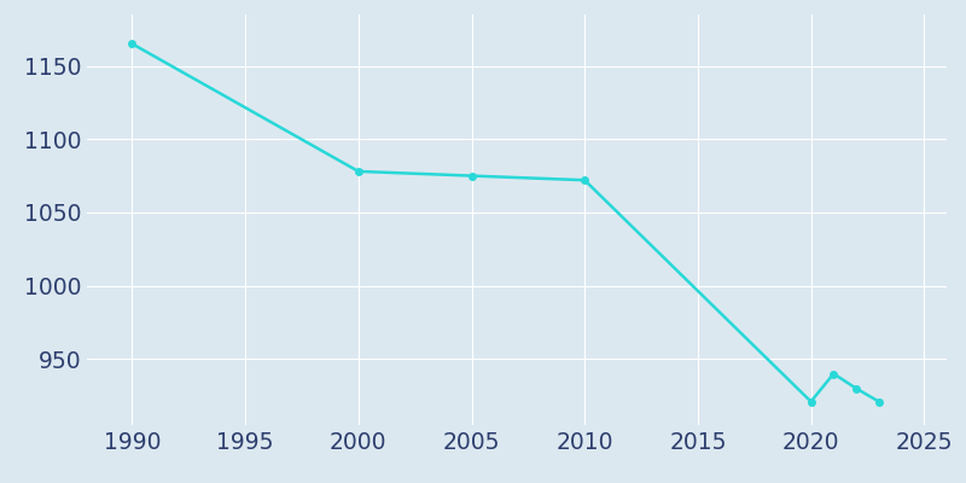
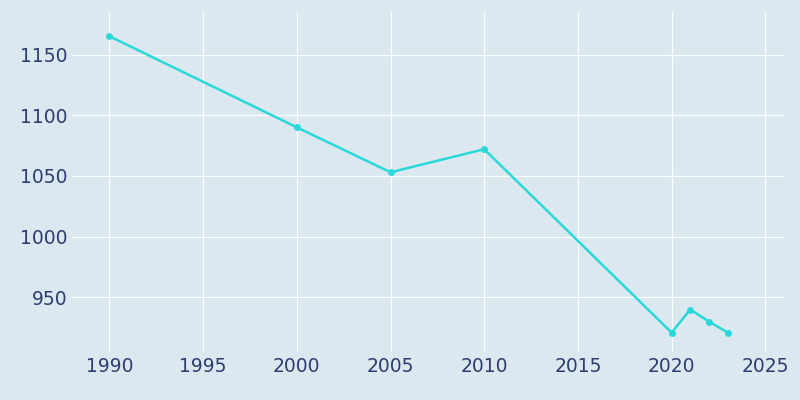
2000: 1078 -> 1090
2005: 1075 -> 1053
